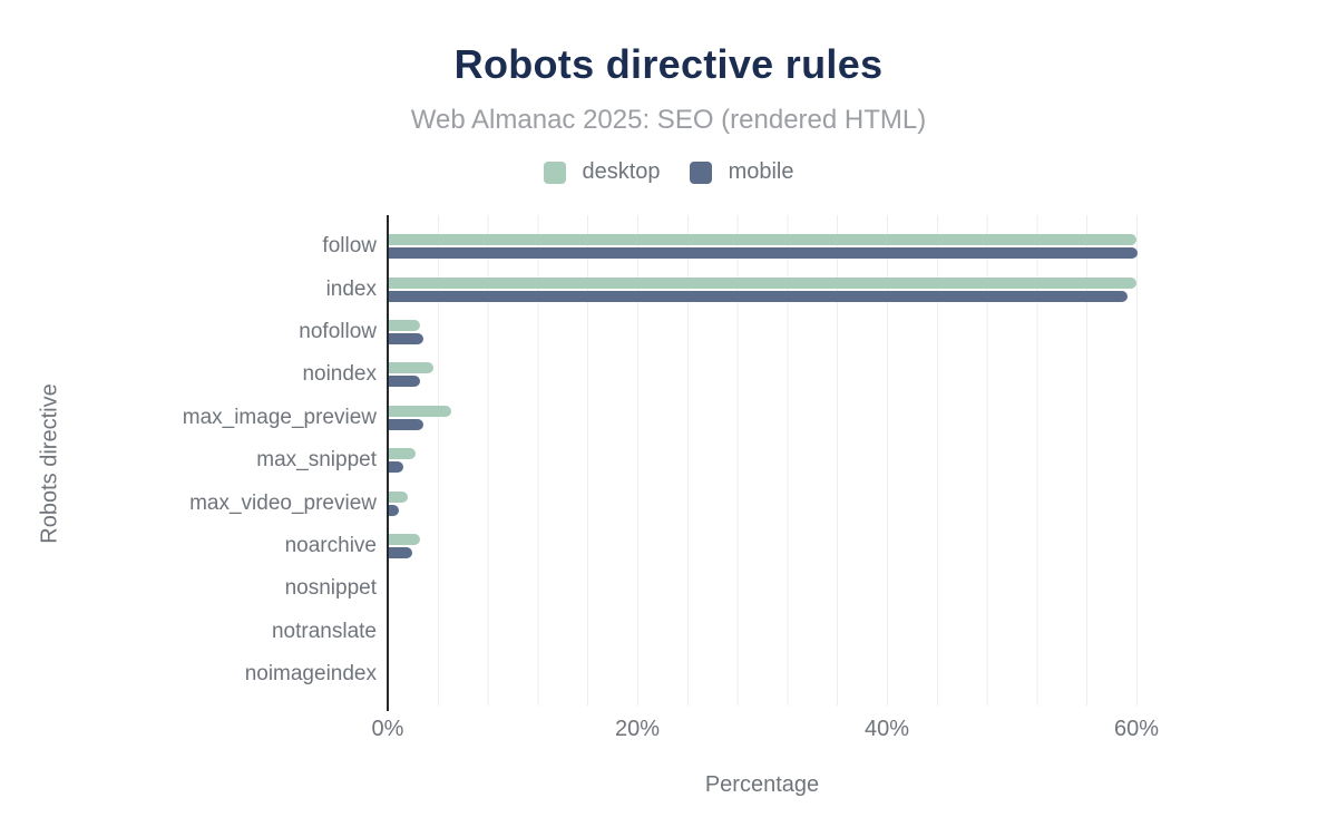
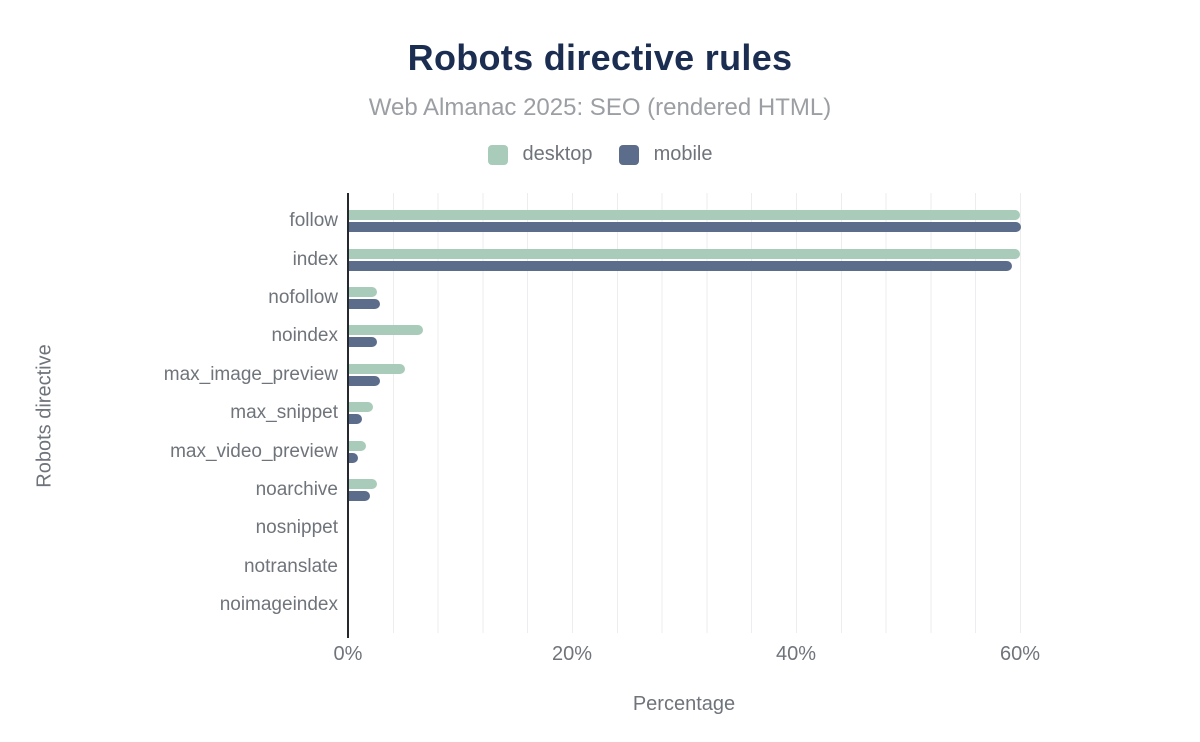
desktop/noindex: 3.6% -> 6.6%
